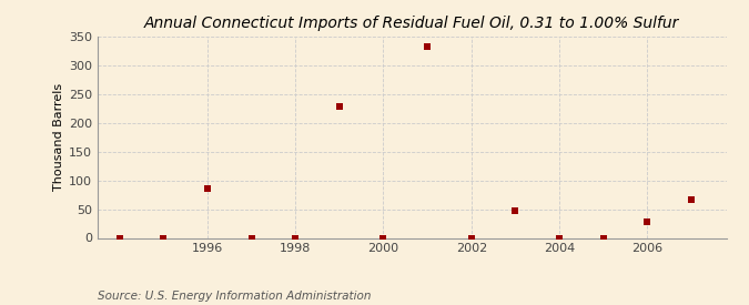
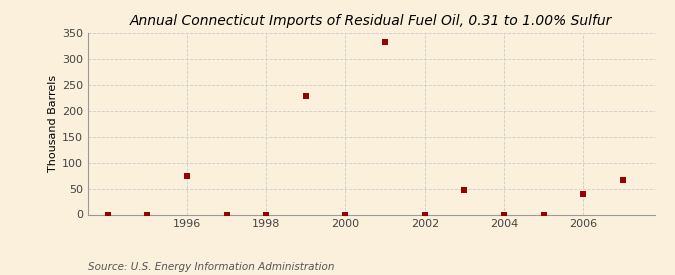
1996: 86 -> 75
2006: 28 -> 40
